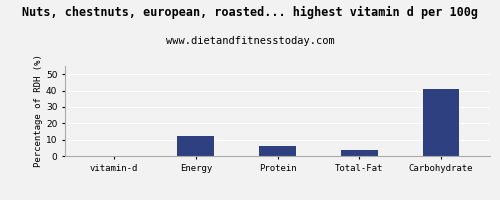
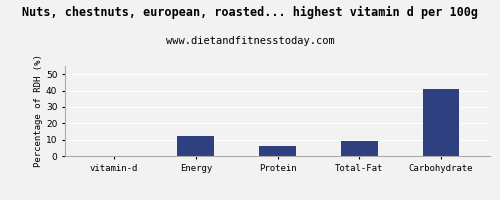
Total-Fat: 4 -> 9
